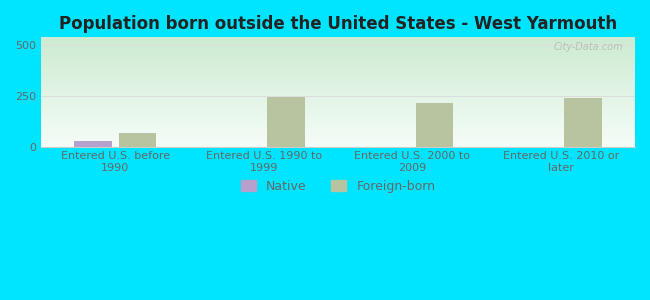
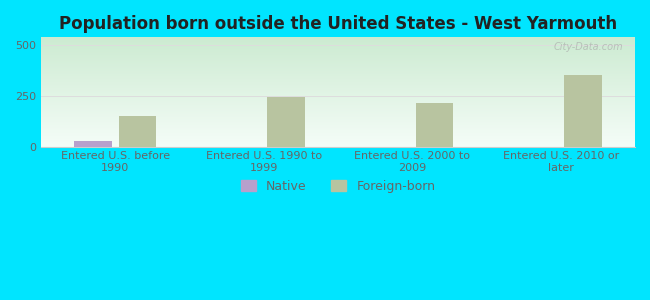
Foreign-born/Entered U.S. before 1990: 70 -> 155
Foreign-born/Entered U.S. 2010 or later: 240 -> 355
